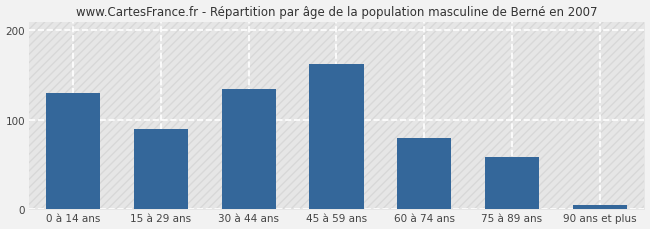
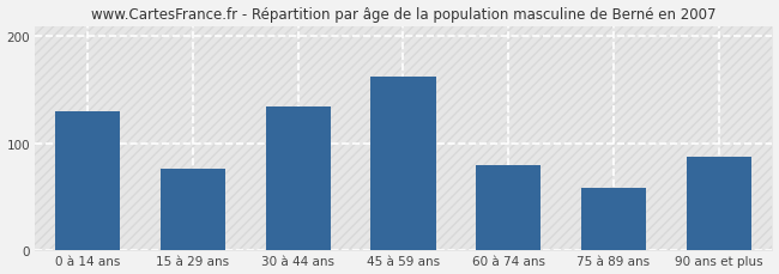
15 à 29 ans: 90 -> 76
90 ans et plus: 5 -> 88
